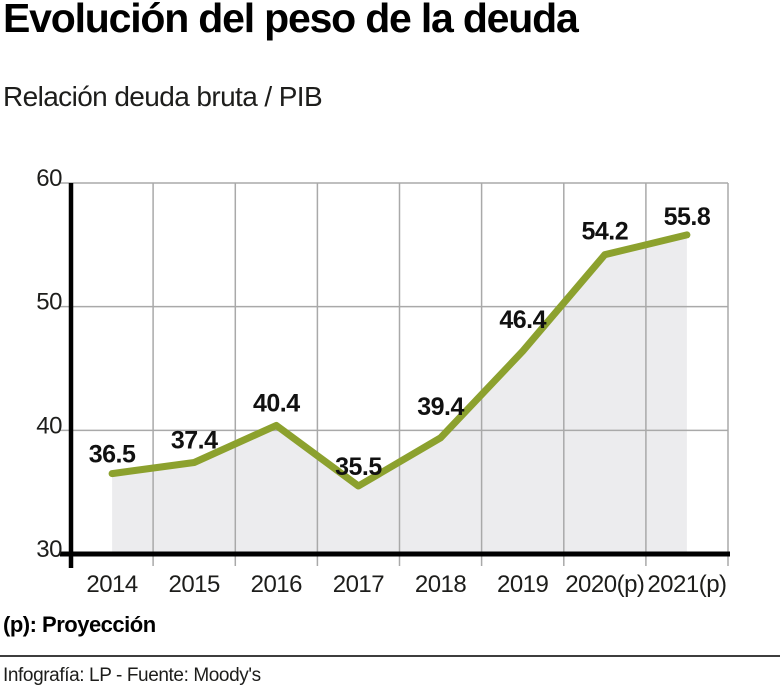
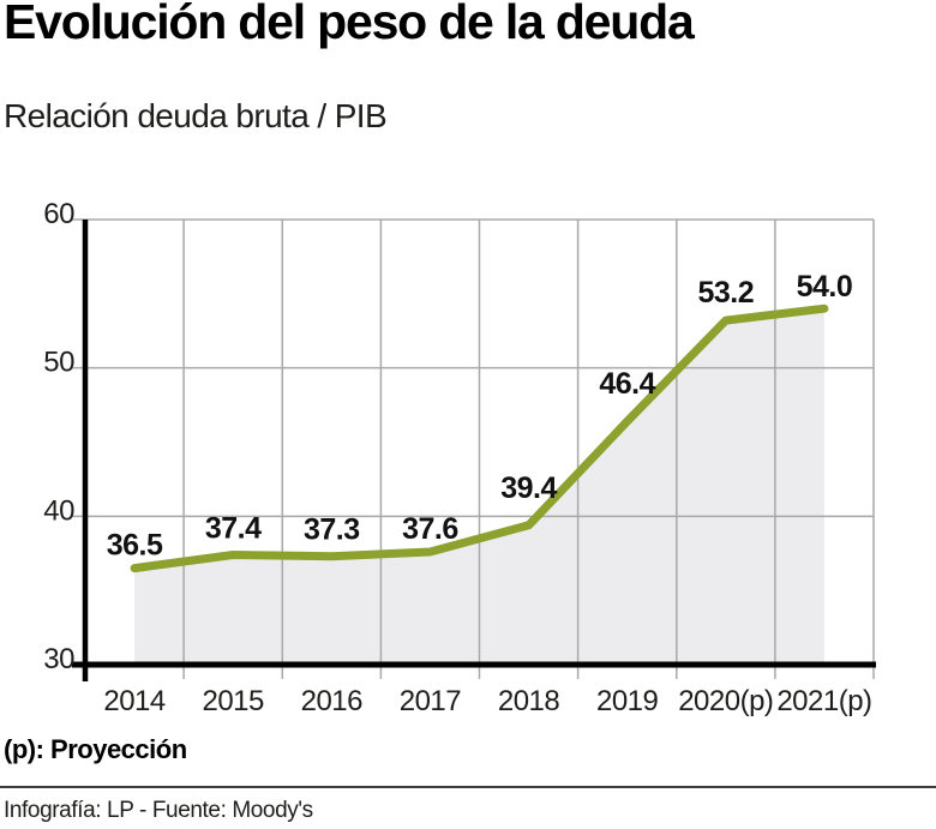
2016: 40.4 -> 37.3
2017: 35.5 -> 37.6
2020(p): 54.2 -> 53.2
2021(p): 55.8 -> 54.0
